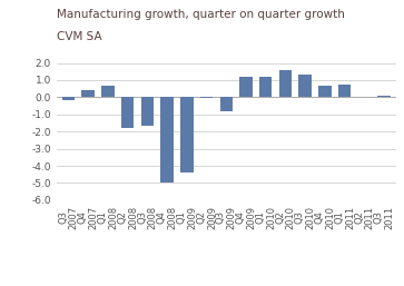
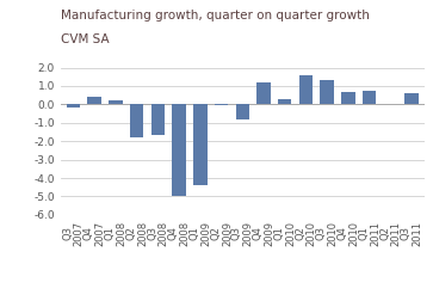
Q1 2008: 0.7 -> 0.2
Q1 2010: 1.2 -> 0.3
Q3 2011: 0.1 -> 0.6
